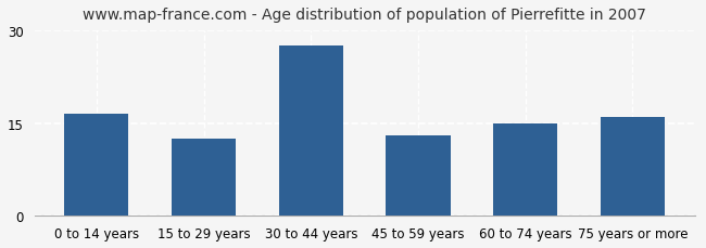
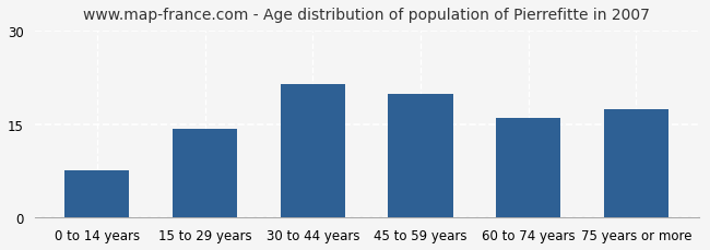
0 to 14 years: 16.5 -> 7.6
15 to 29 years: 12.5 -> 14.2
30 to 44 years: 27.5 -> 21.4
45 to 59 years: 13.0 -> 19.8
60 to 74 years: 15.0 -> 16.0
75 years or more: 16.0 -> 17.4
